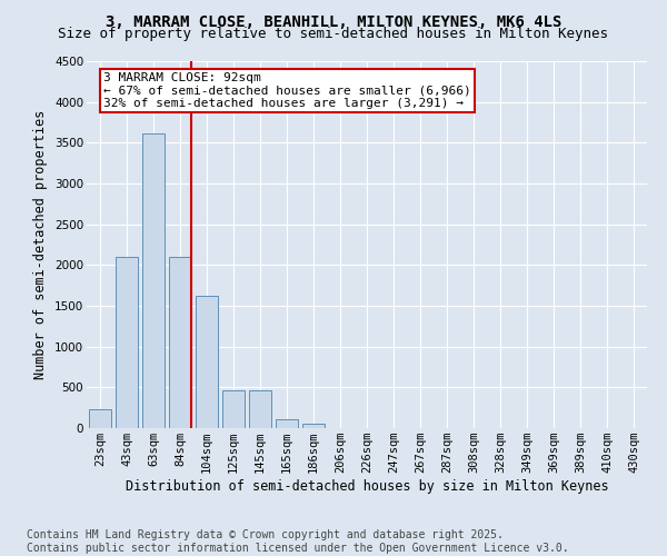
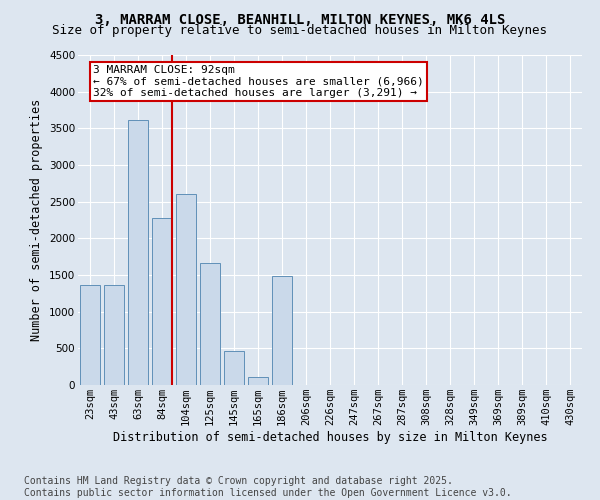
23sqm: 230 -> 1360
43sqm: 2100 -> 1360
84sqm: 2100 -> 2280
104sqm: 1620 -> 2600
125sqm: 460 -> 1660
186sqm: 60 -> 1480
